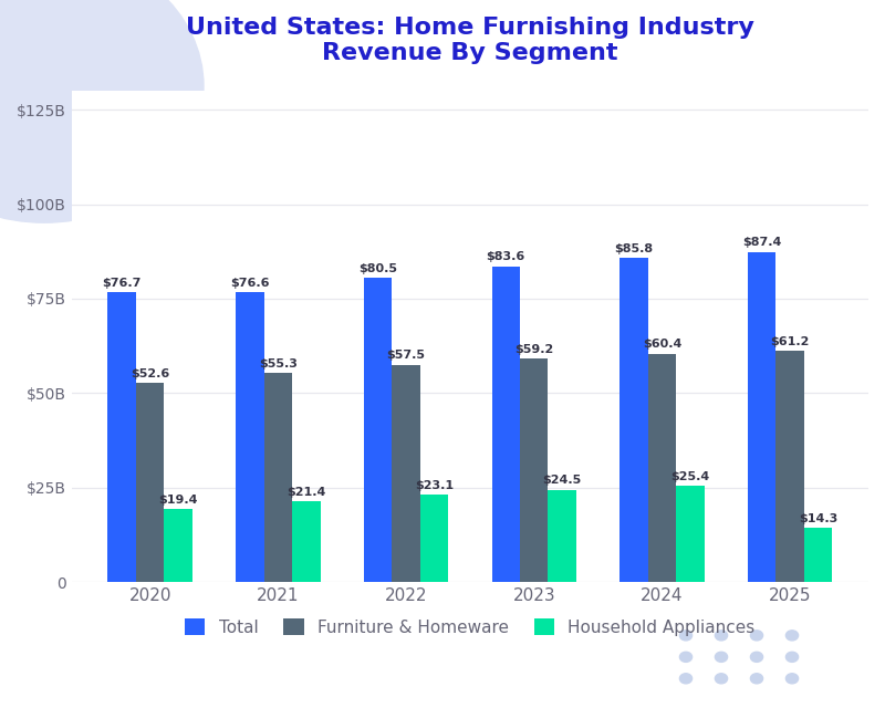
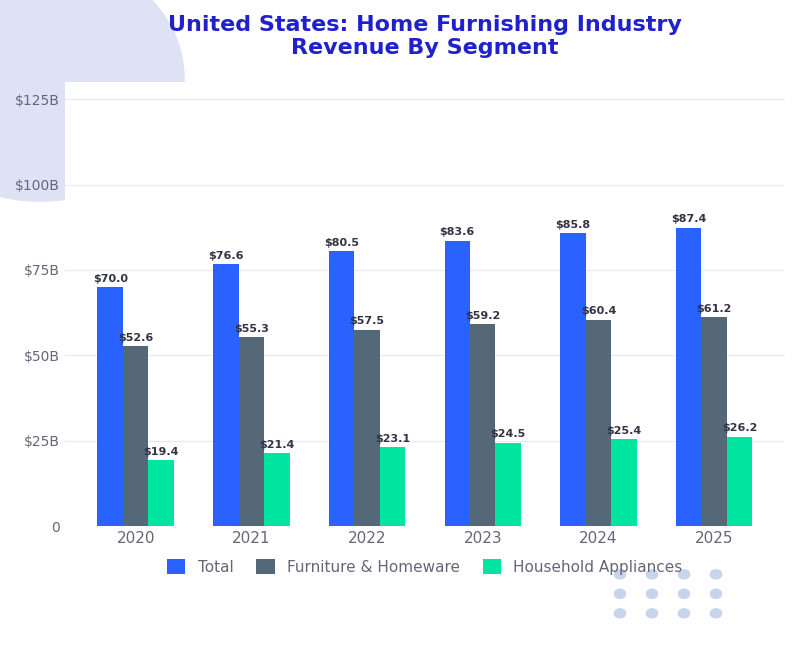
Total/2020: $76.7 -> $70.0
Household Appliances/2025: $14.3 -> $26.2
